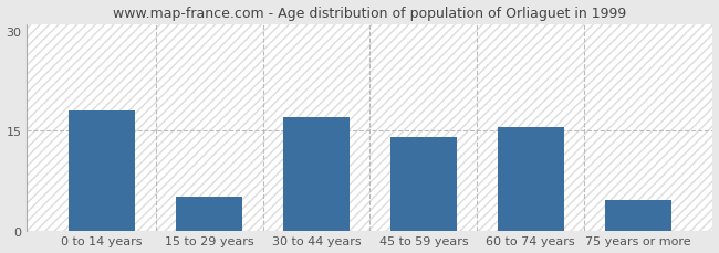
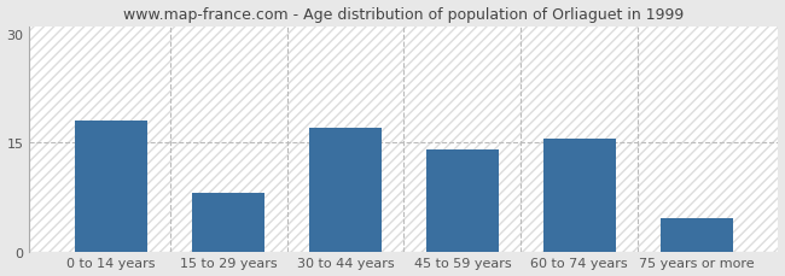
15 to 29 years: 5.0 -> 8.0
